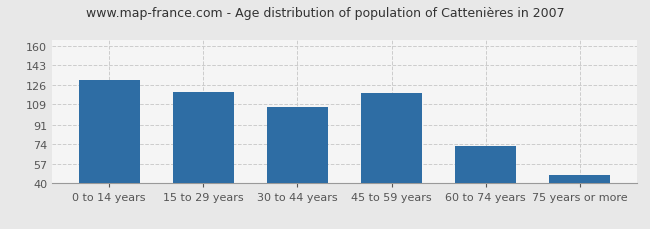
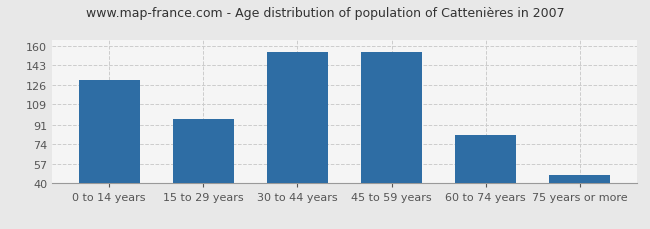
15 to 29 years: 120 -> 96
30 to 44 years: 107 -> 155
45 to 59 years: 119 -> 155
60 to 74 years: 72 -> 82
